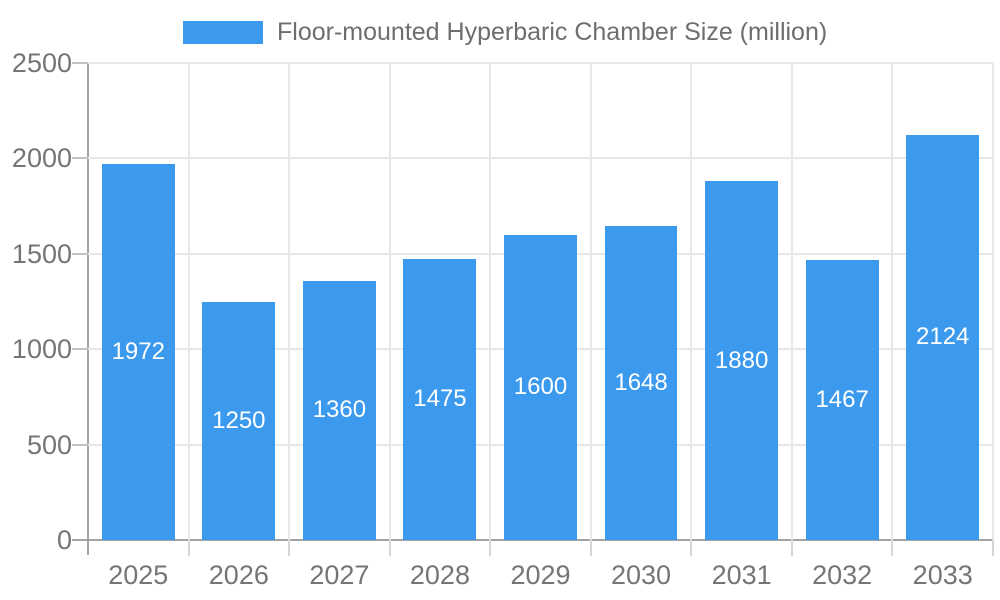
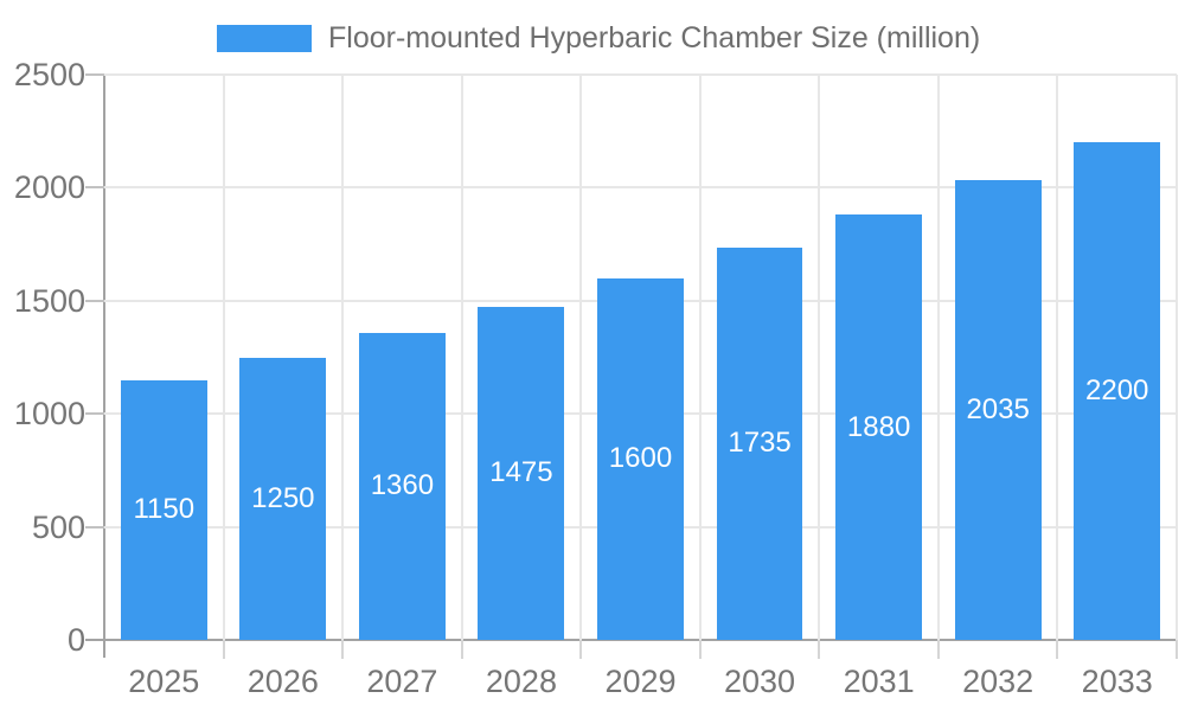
2025: 1972 -> 1150
2030: 1648 -> 1735
2032: 1467 -> 2035
2033: 2124 -> 2200
